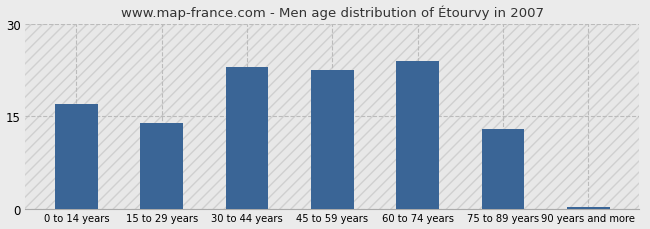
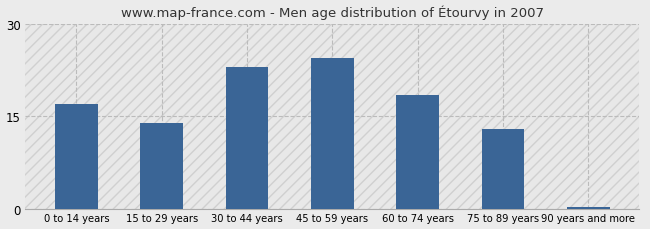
45 to 59 years: 22.6 -> 24.5
60 to 74 years: 24.0 -> 18.5
